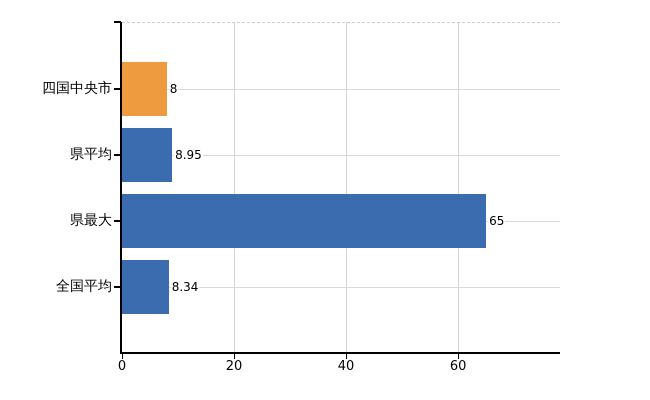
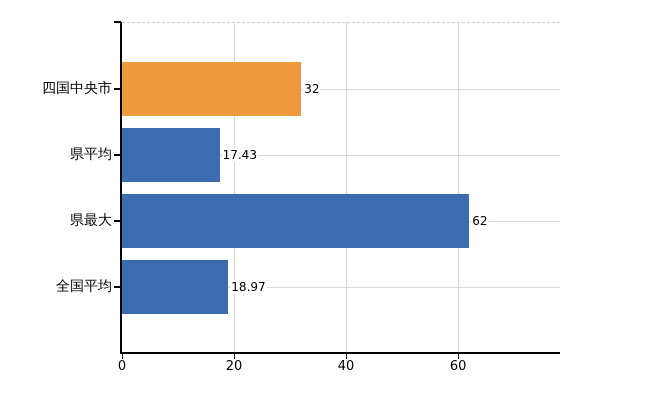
四国中央市: 8 -> 32
県平均: 8.95 -> 17.43
県最大: 65 -> 62
全国平均: 8.34 -> 18.97
